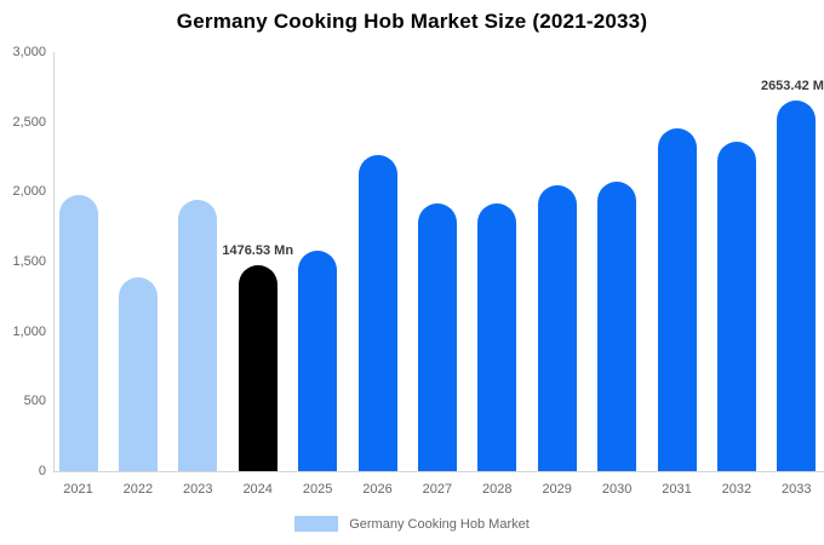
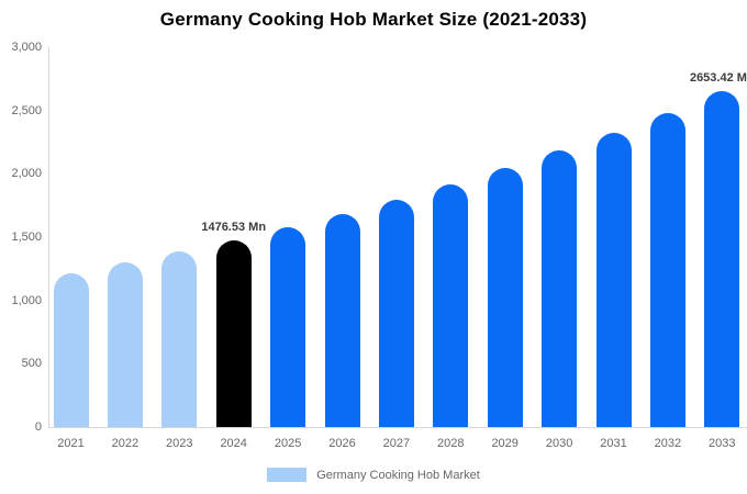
2021: 1980 -> 1220
2022: 1390 -> 1300
2023: 1940 -> 1380
2026: 2260 -> 1680
2027: 1920 -> 1800
2030: 2070 -> 2180
2031: 2450 -> 2330
2032: 2360 -> 2480
